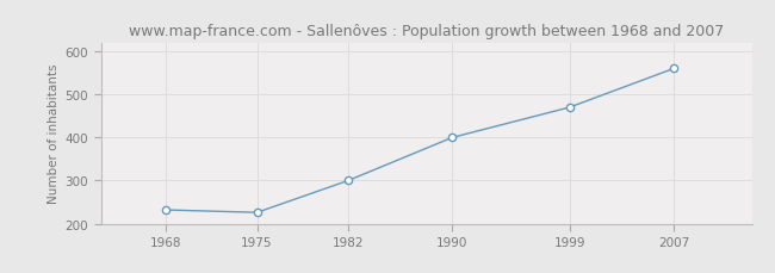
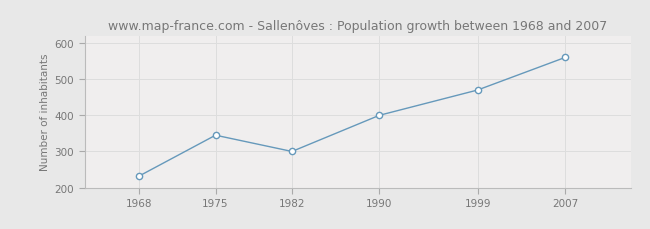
1975: 226 -> 345
